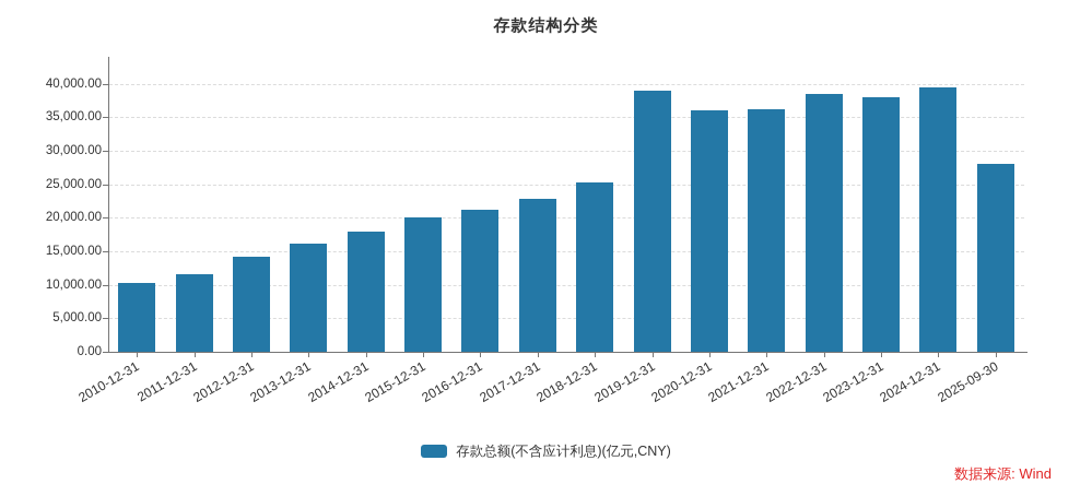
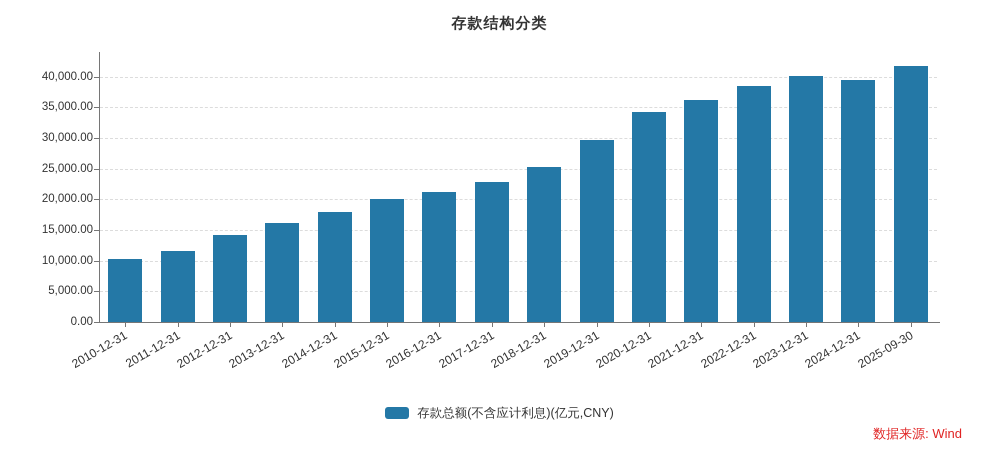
2019-12-31: 39000 -> 30000
2020-12-31: 36000 -> 34000
2023-12-31: 38000 -> 40000
2025-09-30: 28000 -> 42000
